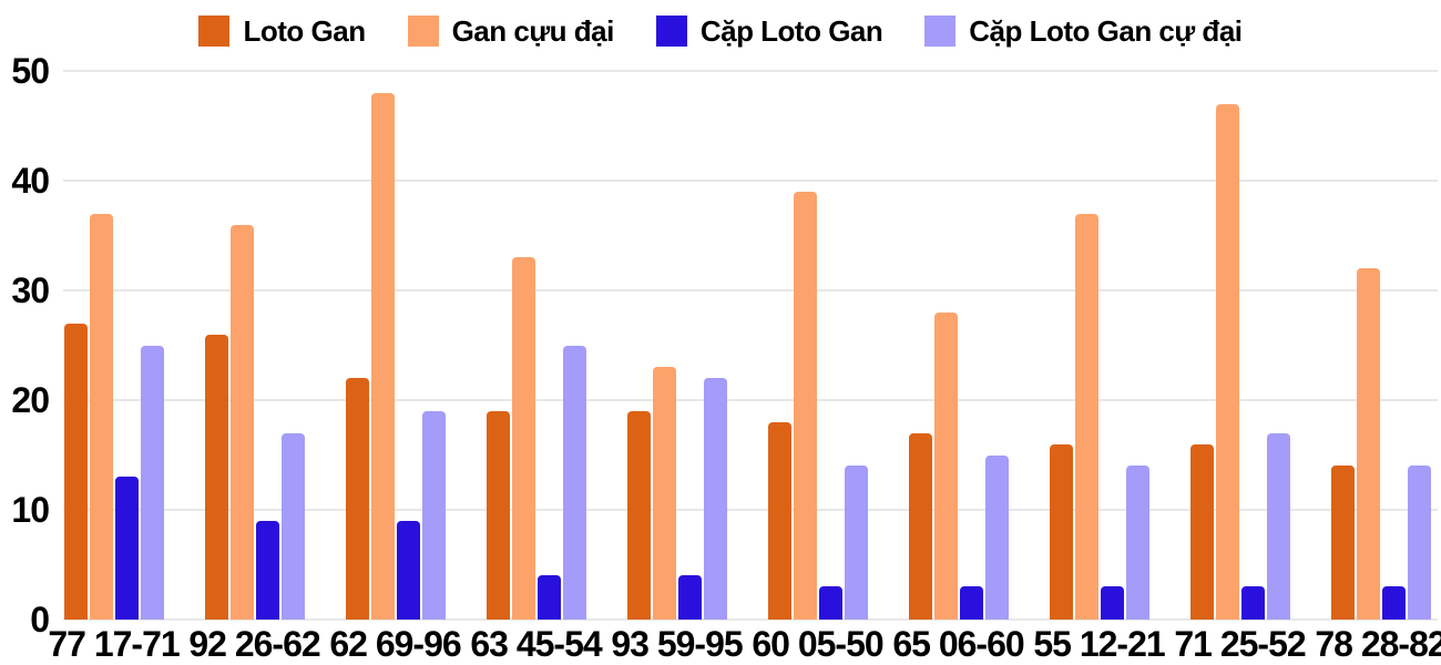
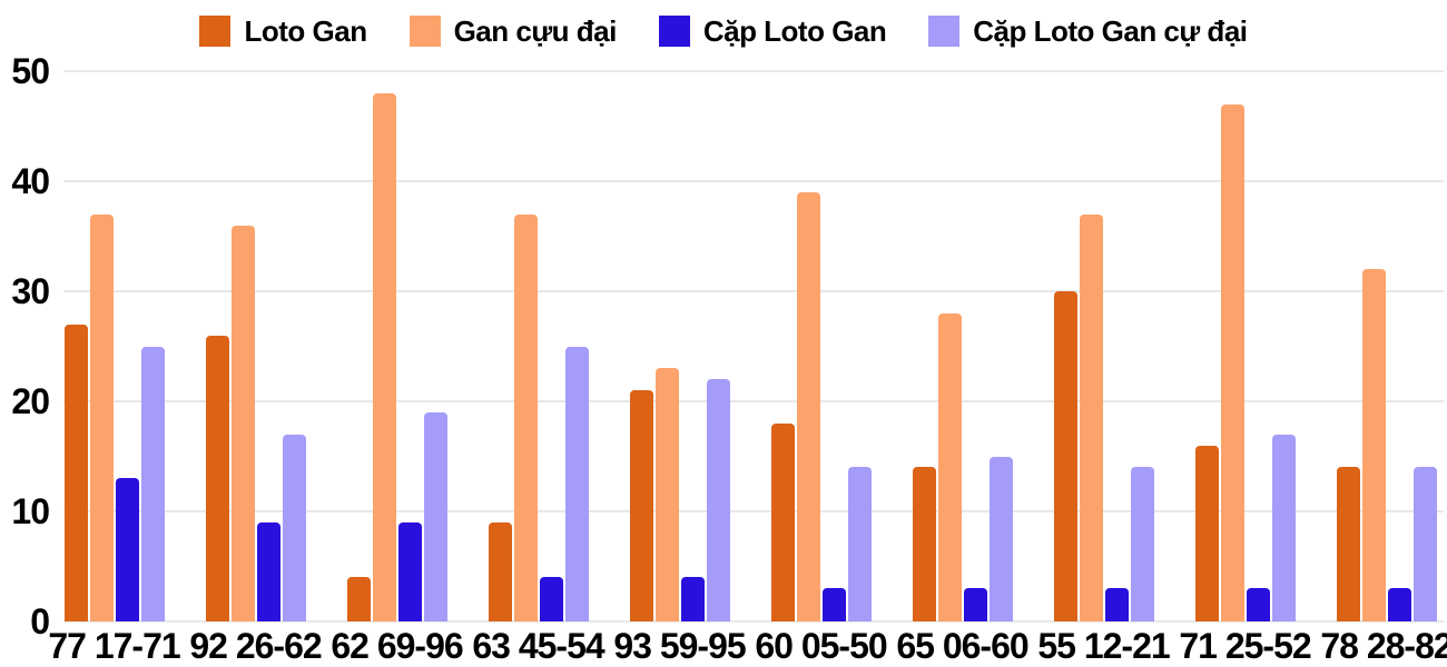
Loto Gan/62 69-96: 22 -> 4
Loto Gan/63 45-54: 19 -> 9
Gan cựu đại/63 45-54: 33 -> 37
Loto Gan/93 59-95: 19 -> 21
Loto Gan/65 06-60: 17 -> 14
Loto Gan/55 12-21: 16 -> 30
